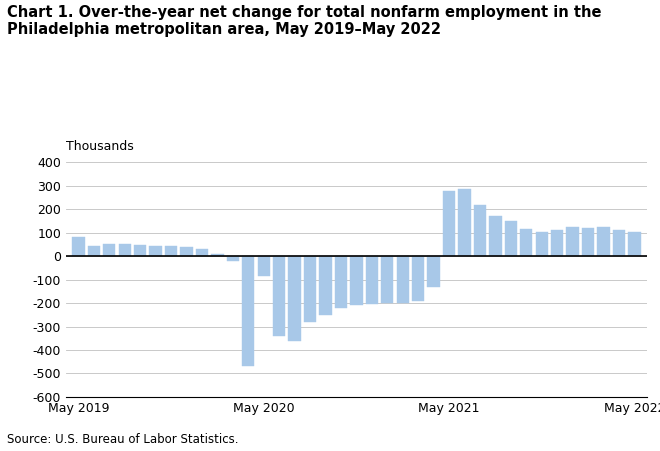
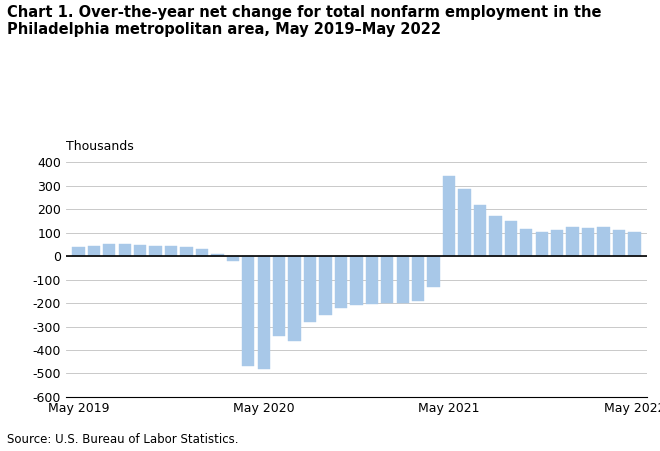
May 2019: 80 -> 40
May 2020: -85 -> -480
May 2021: 280 -> 340
